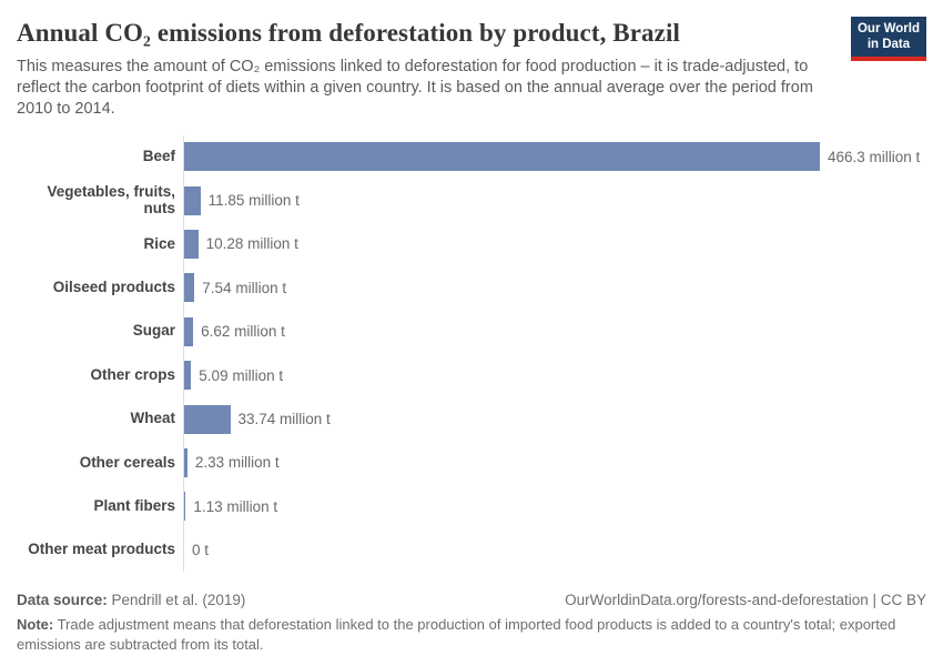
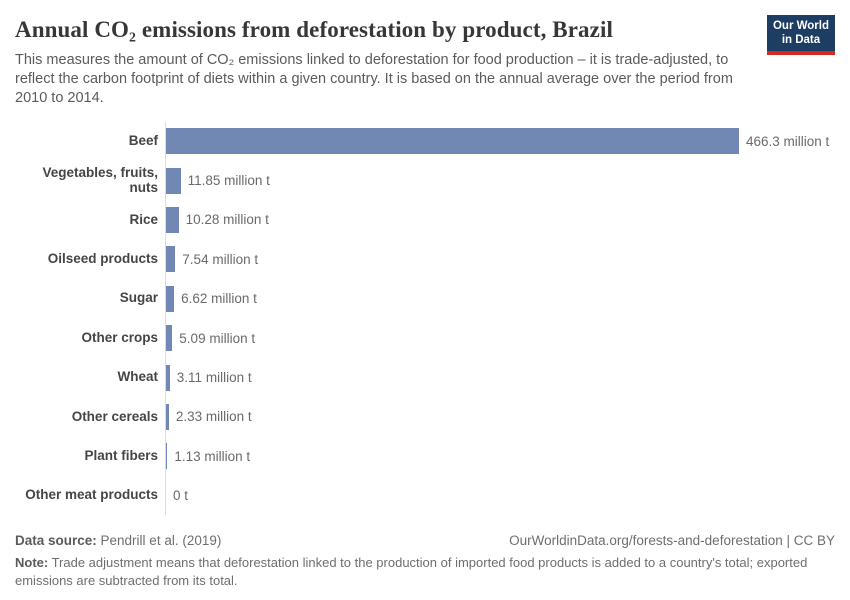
Wheat: 33.74 -> 3.11
